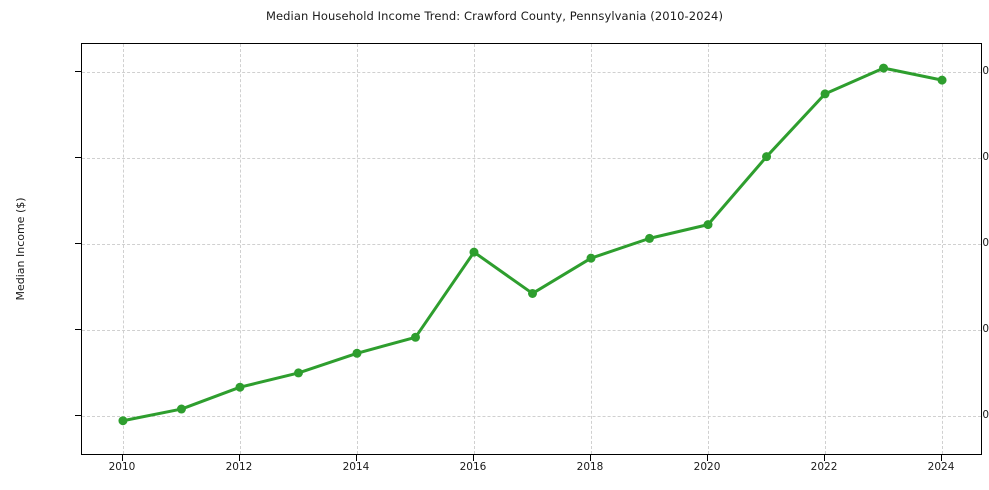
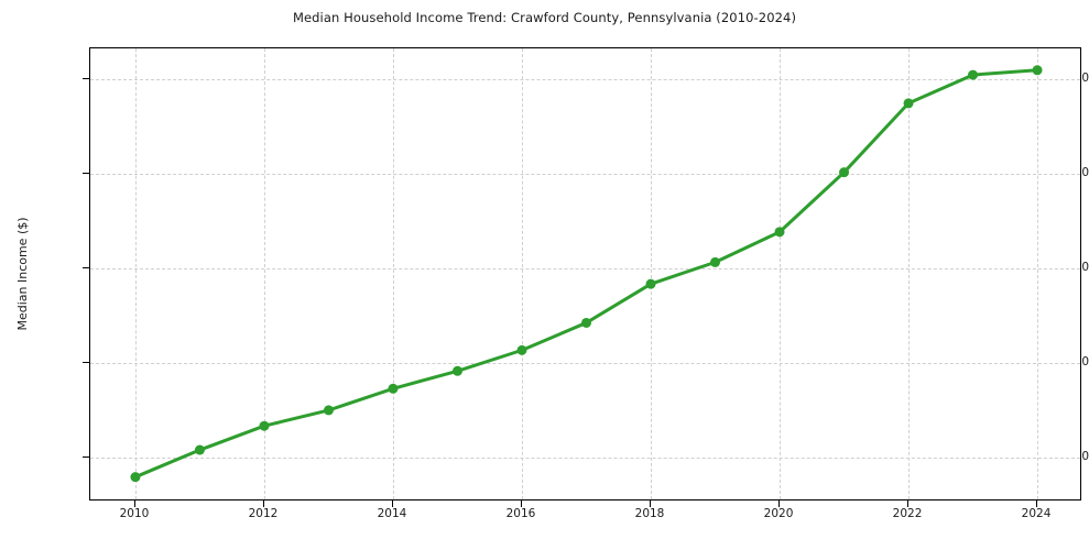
2010: $39700 -> $39000
2016: $49500 -> $45600
2020: $51100 -> $51900
2024: $59500 -> $60400
